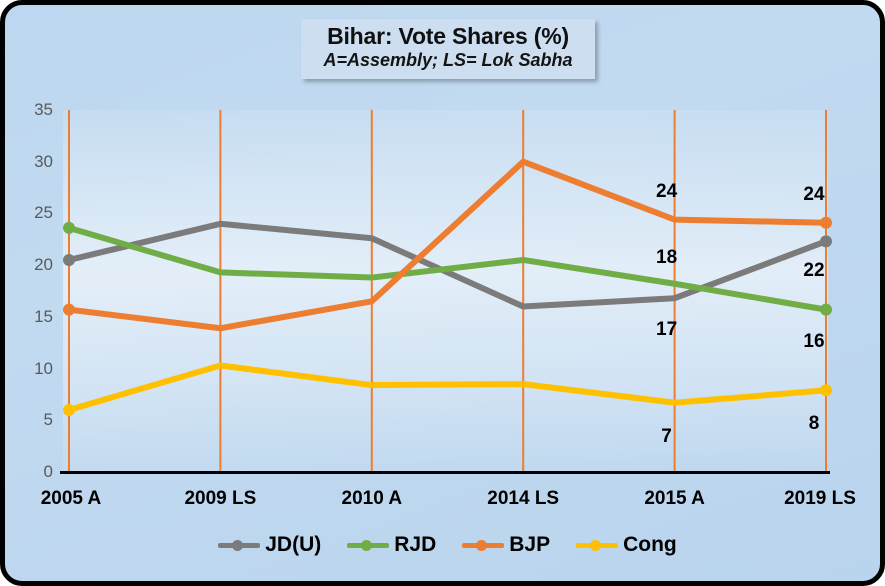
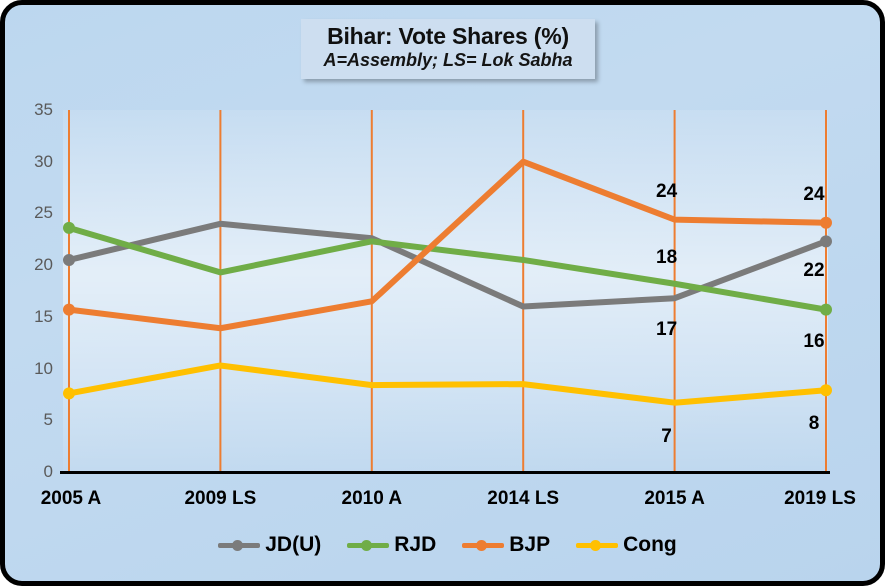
Cong/2005 A: 6.0 -> 7.6
RJD/2010 A: 18.8 -> 22.3
